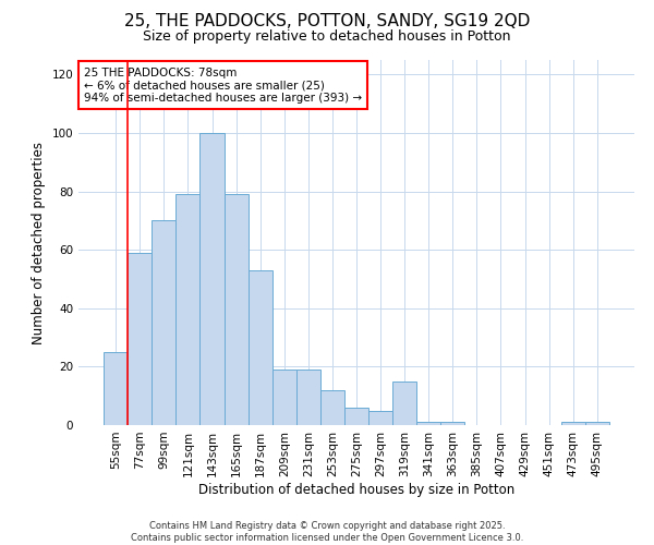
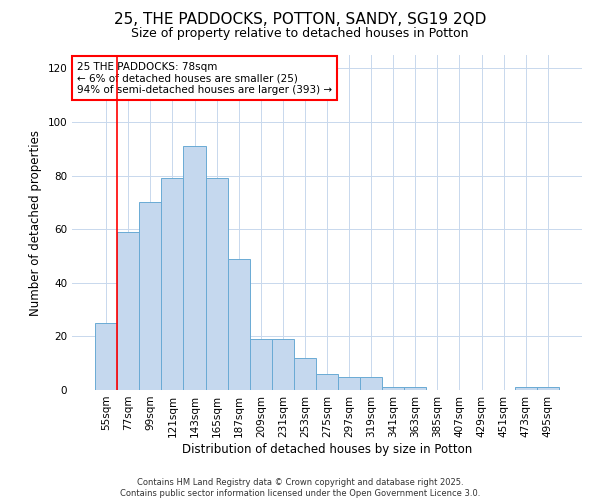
143sqm: 100 -> 91
187sqm: 53 -> 49
319sqm: 15 -> 5
